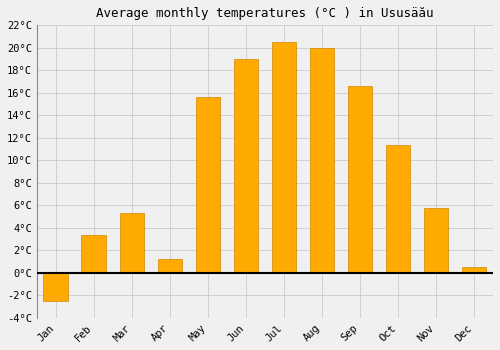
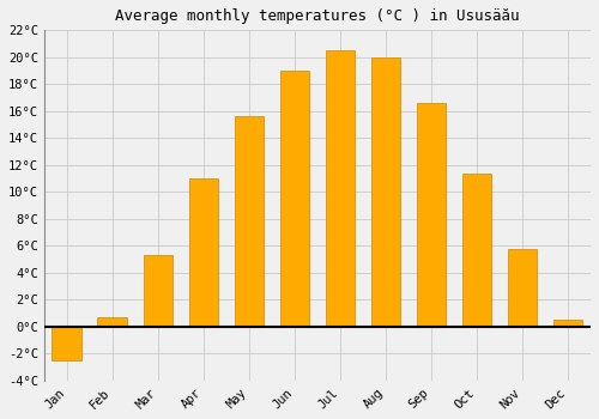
Feb: 3.4°C -> 0.7°C
Apr: 1.2°C -> 11.0°C
